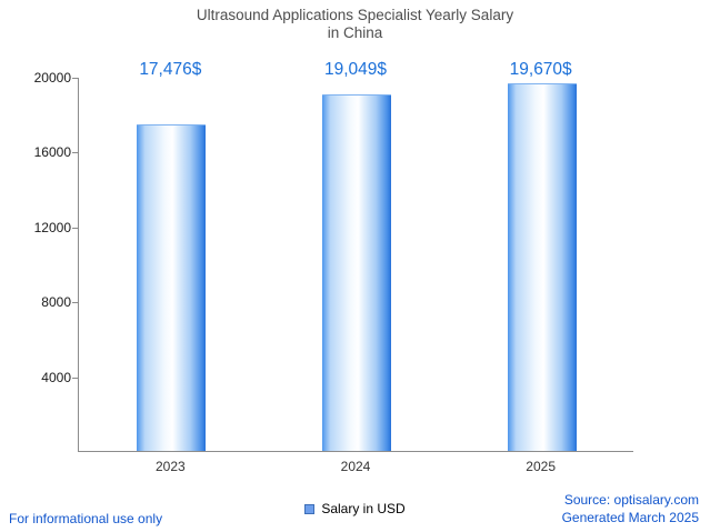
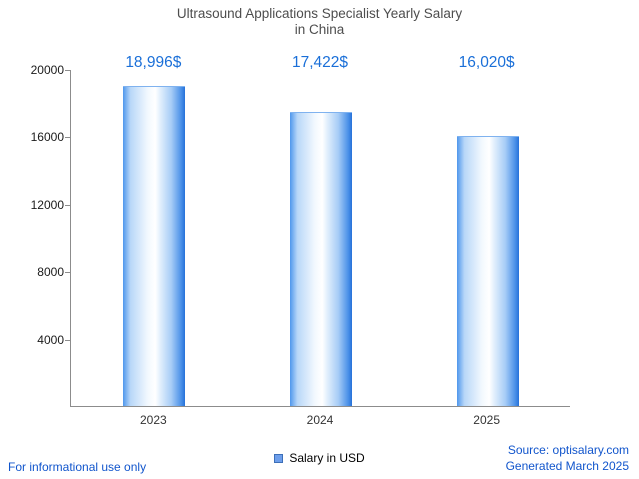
2023: 17,476 -> 18,996
2024: 19,049 -> 17,422
2025: 19,670 -> 16,020
